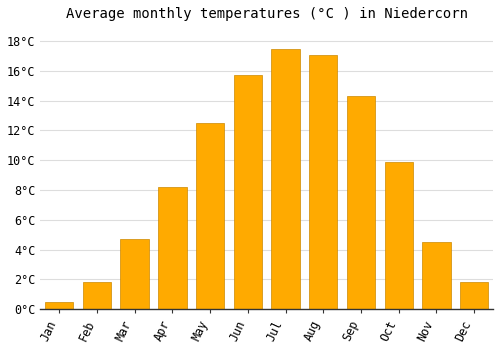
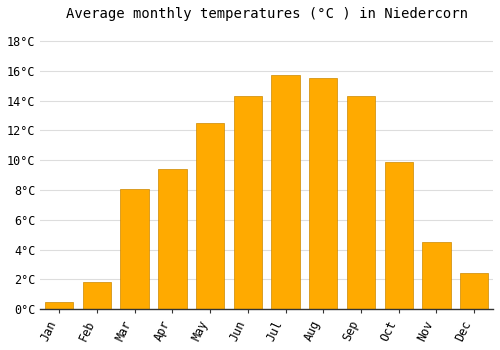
Mar: 4.7°C -> 8.1°C
Apr: 8.2°C -> 9.4°C
Jun: 15.7°C -> 14.3°C
Jul: 17.5°C -> 15.7°C
Aug: 17.1°C -> 15.5°C
Dec: 1.8°C -> 2.4°C
